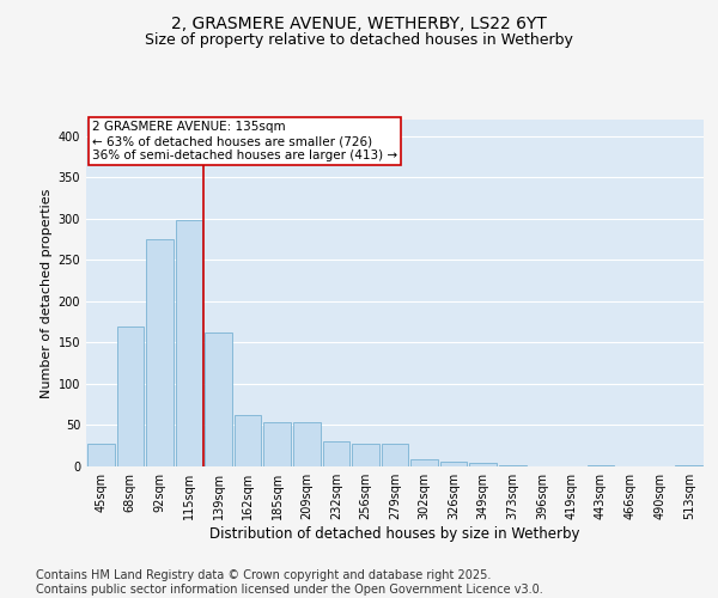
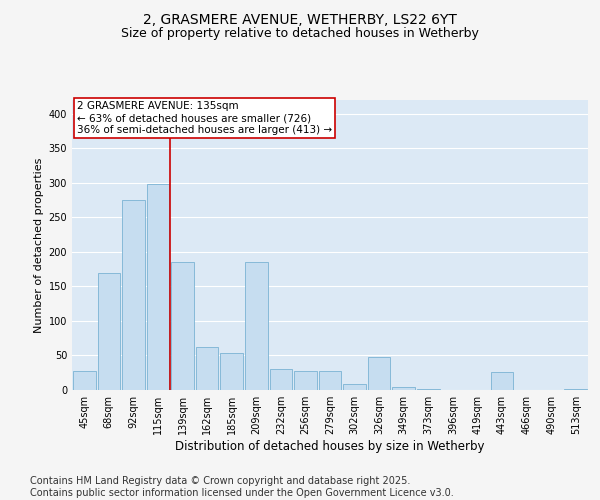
139sqm: 162 -> 186
209sqm: 53 -> 186
326sqm: 6 -> 48
443sqm: 1 -> 26
